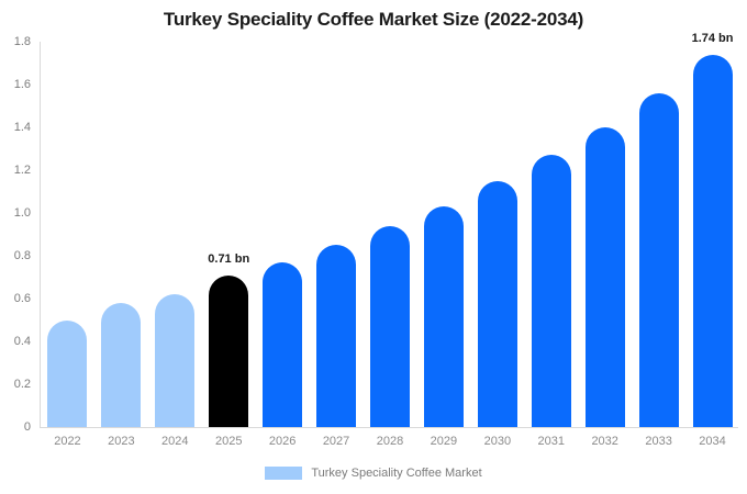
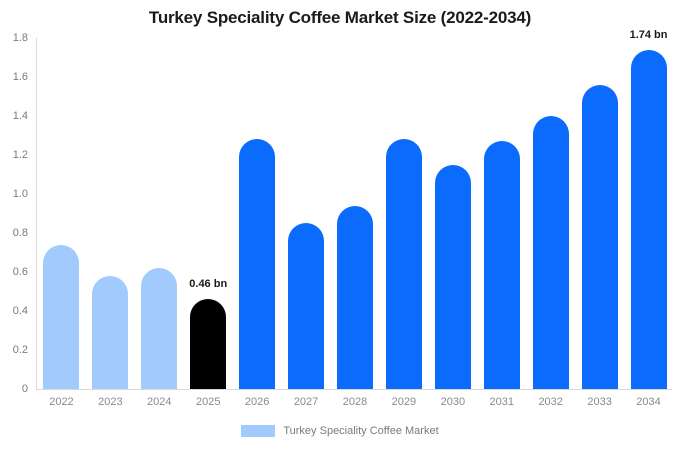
2022: 0.50 -> 0.74
2025: 0.71 -> 0.46
2026: 0.77 -> 1.28
2029: 1.03 -> 1.28
